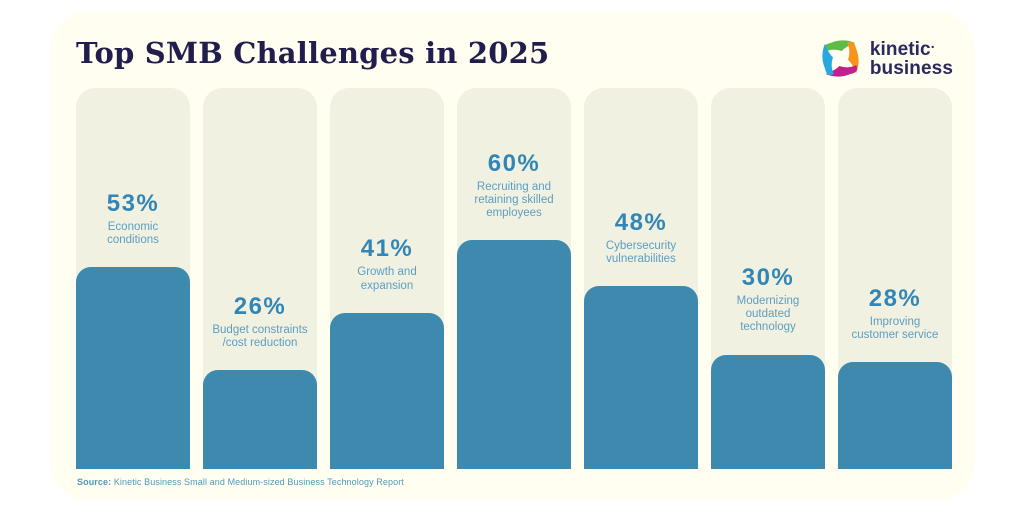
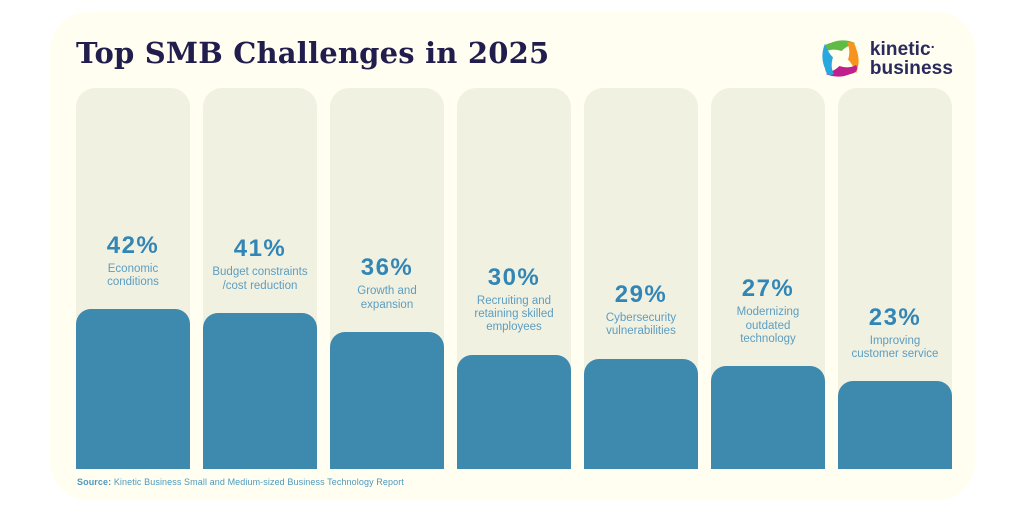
Economic conditions: 53% -> 42%
Budget constraints /cost reduction: 26% -> 41%
Growth and expansion: 41% -> 36%
Recruiting and retaining skilled employees: 60% -> 30%
Cybersecurity vulnerabilities: 48% -> 29%
Modernizing outdated technology: 30% -> 27%
Improving customer service: 28% -> 23%
